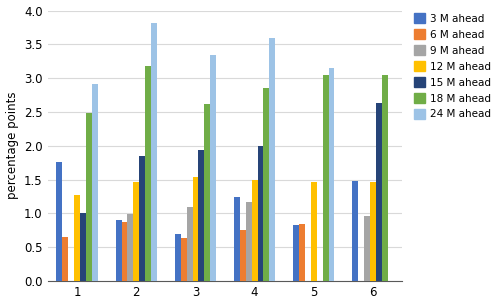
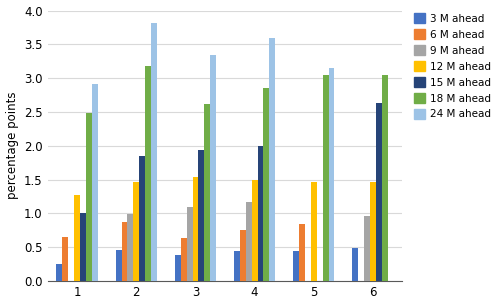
3 M ahead/1: 1.76 -> 0.25
3 M ahead/2: 0.90 -> 0.45
3 M ahead/3: 0.70 -> 0.38
3 M ahead/4: 1.24 -> 0.44
3 M ahead/5: 0.82 -> 0.44
3 M ahead/6: 1.48 -> 0.48
